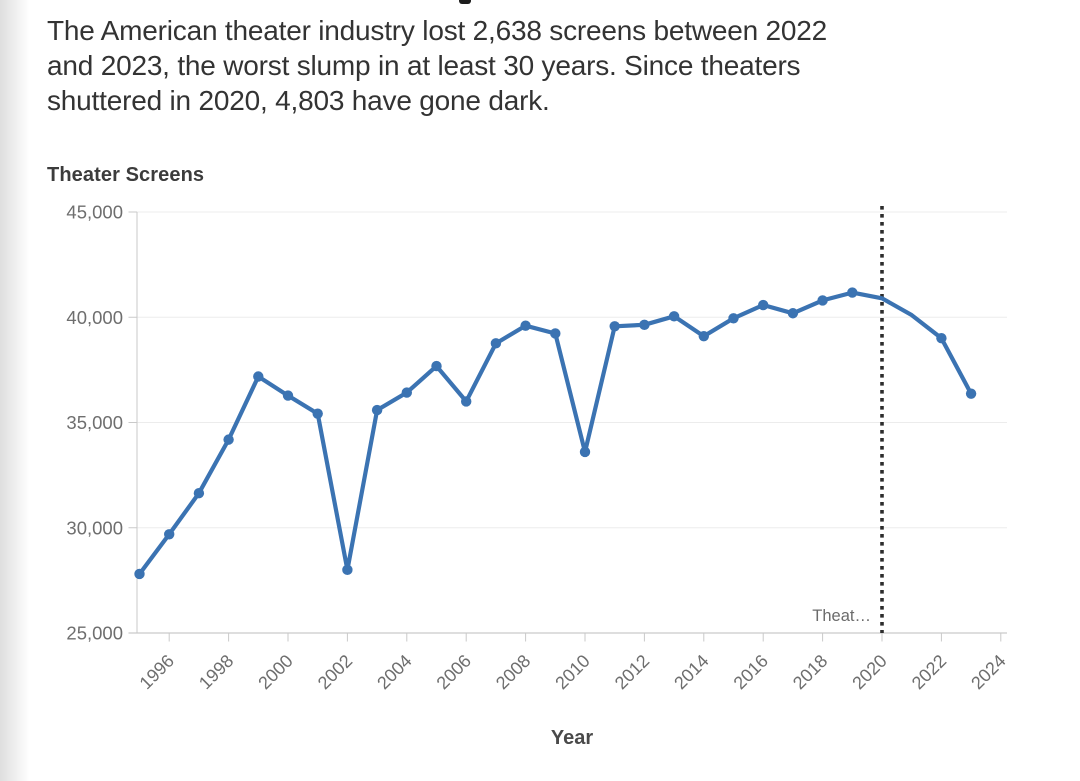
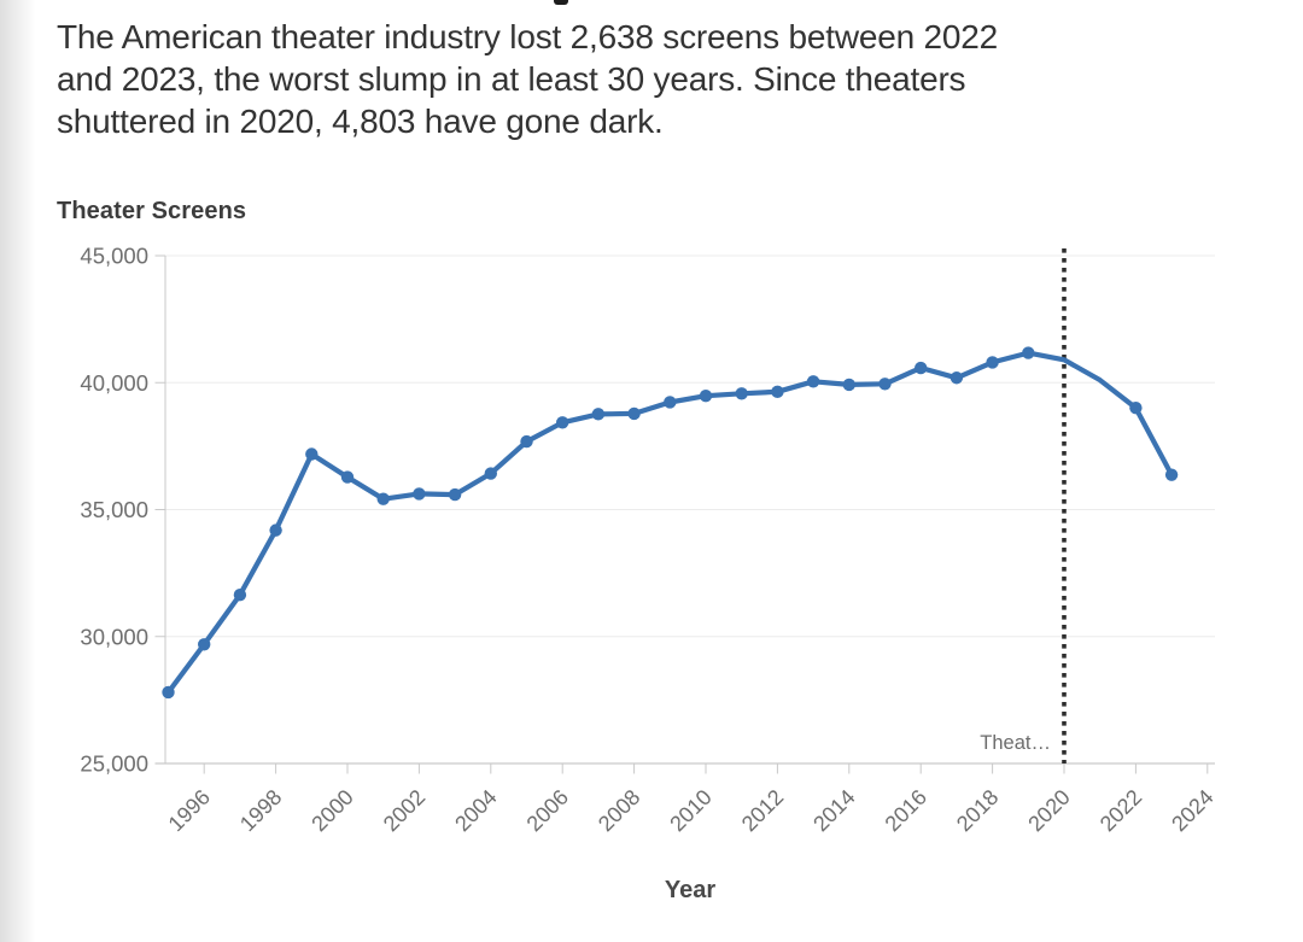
2002: 28000 -> 35600
2006: 36000 -> 38400
2008: 39600 -> 38800
2010: 33600 -> 39500
2014: 39100 -> 39900
